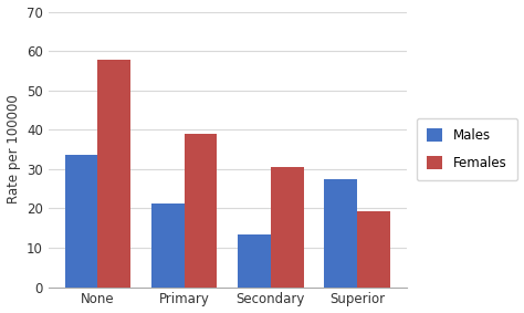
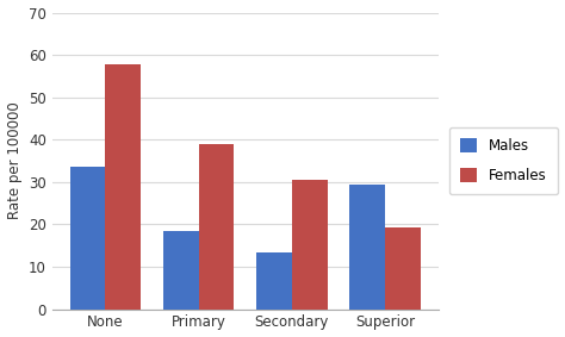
Males/Primary: 21.2 -> 18.5
Males/Superior: 27.3 -> 29.5
